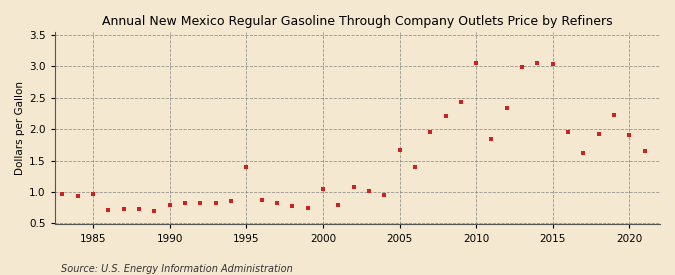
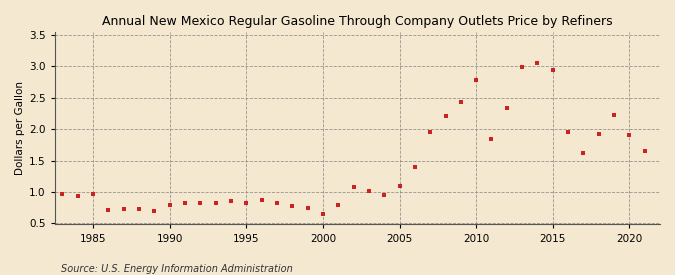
1995: 1.40 -> 0.82
2000: 1.04 -> 0.65
2005: 1.66 -> 1.10
2010: 3.06 -> 2.79
2015: 3.04 -> 2.94
